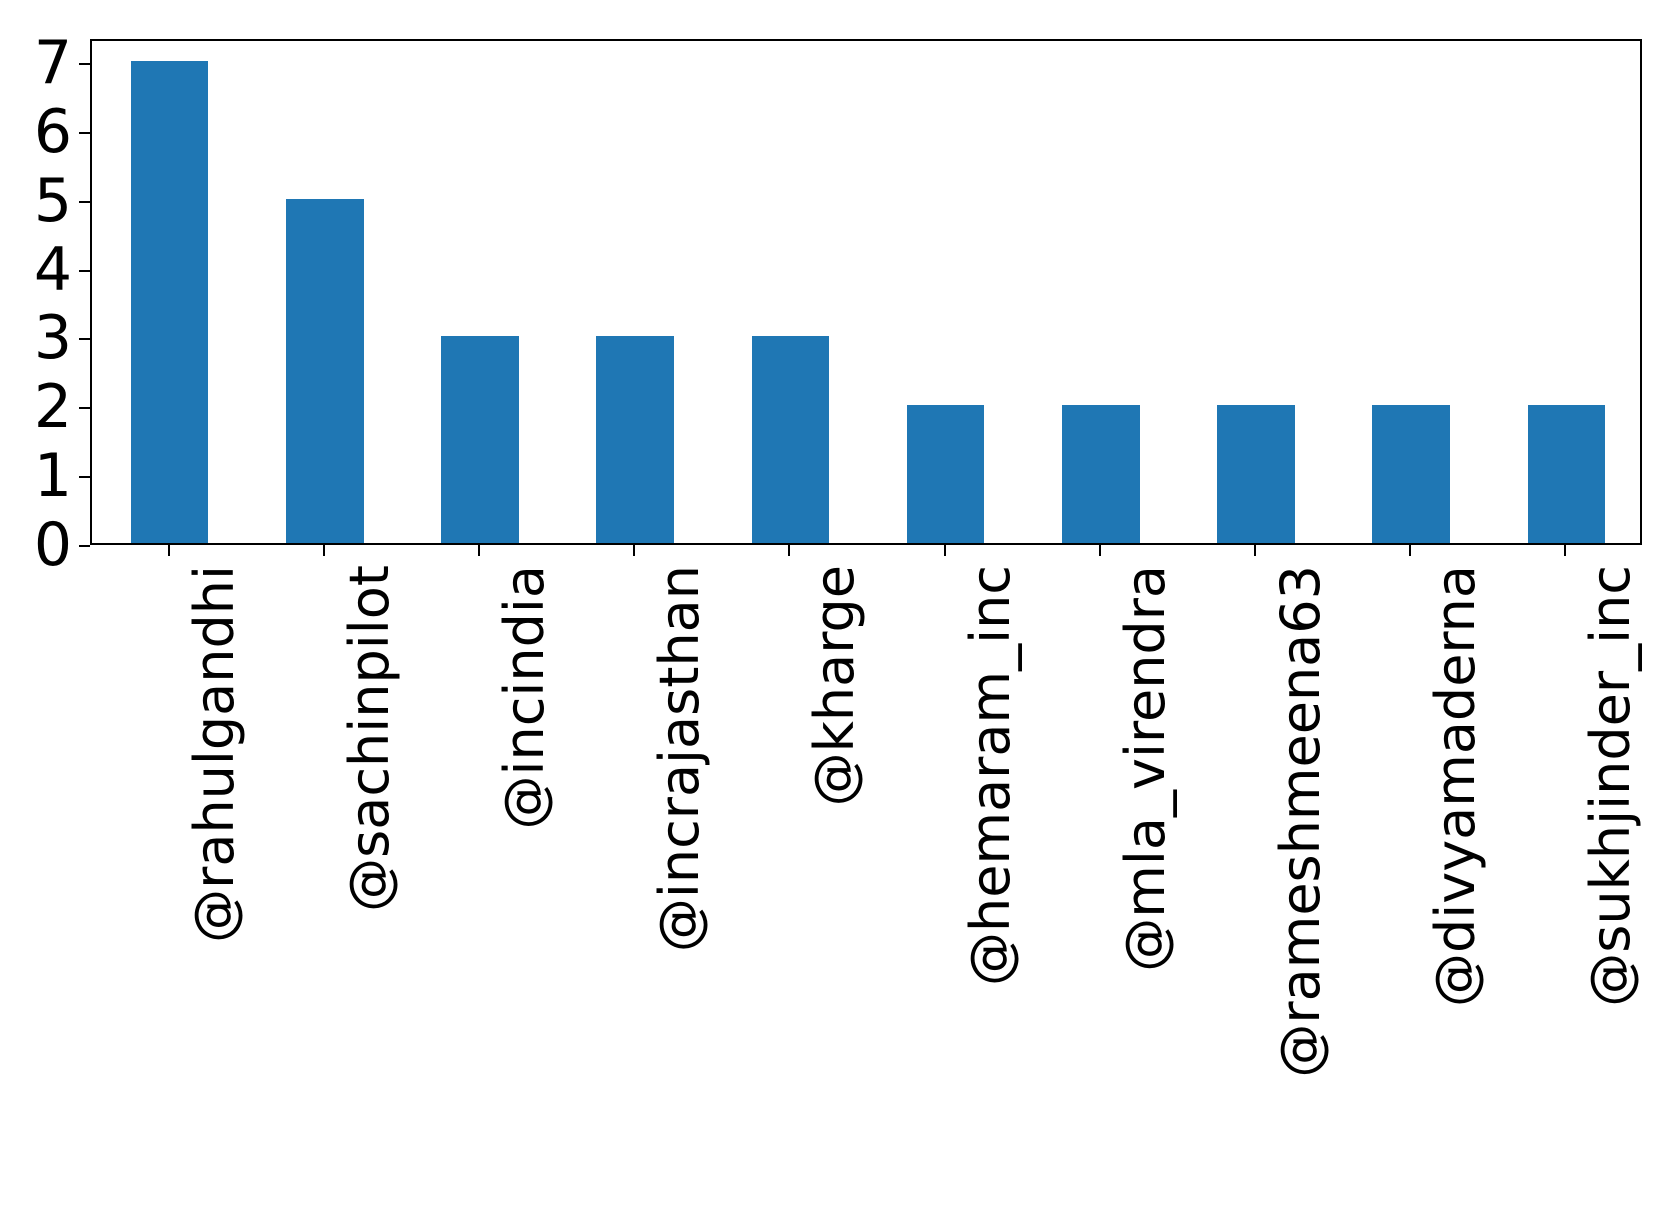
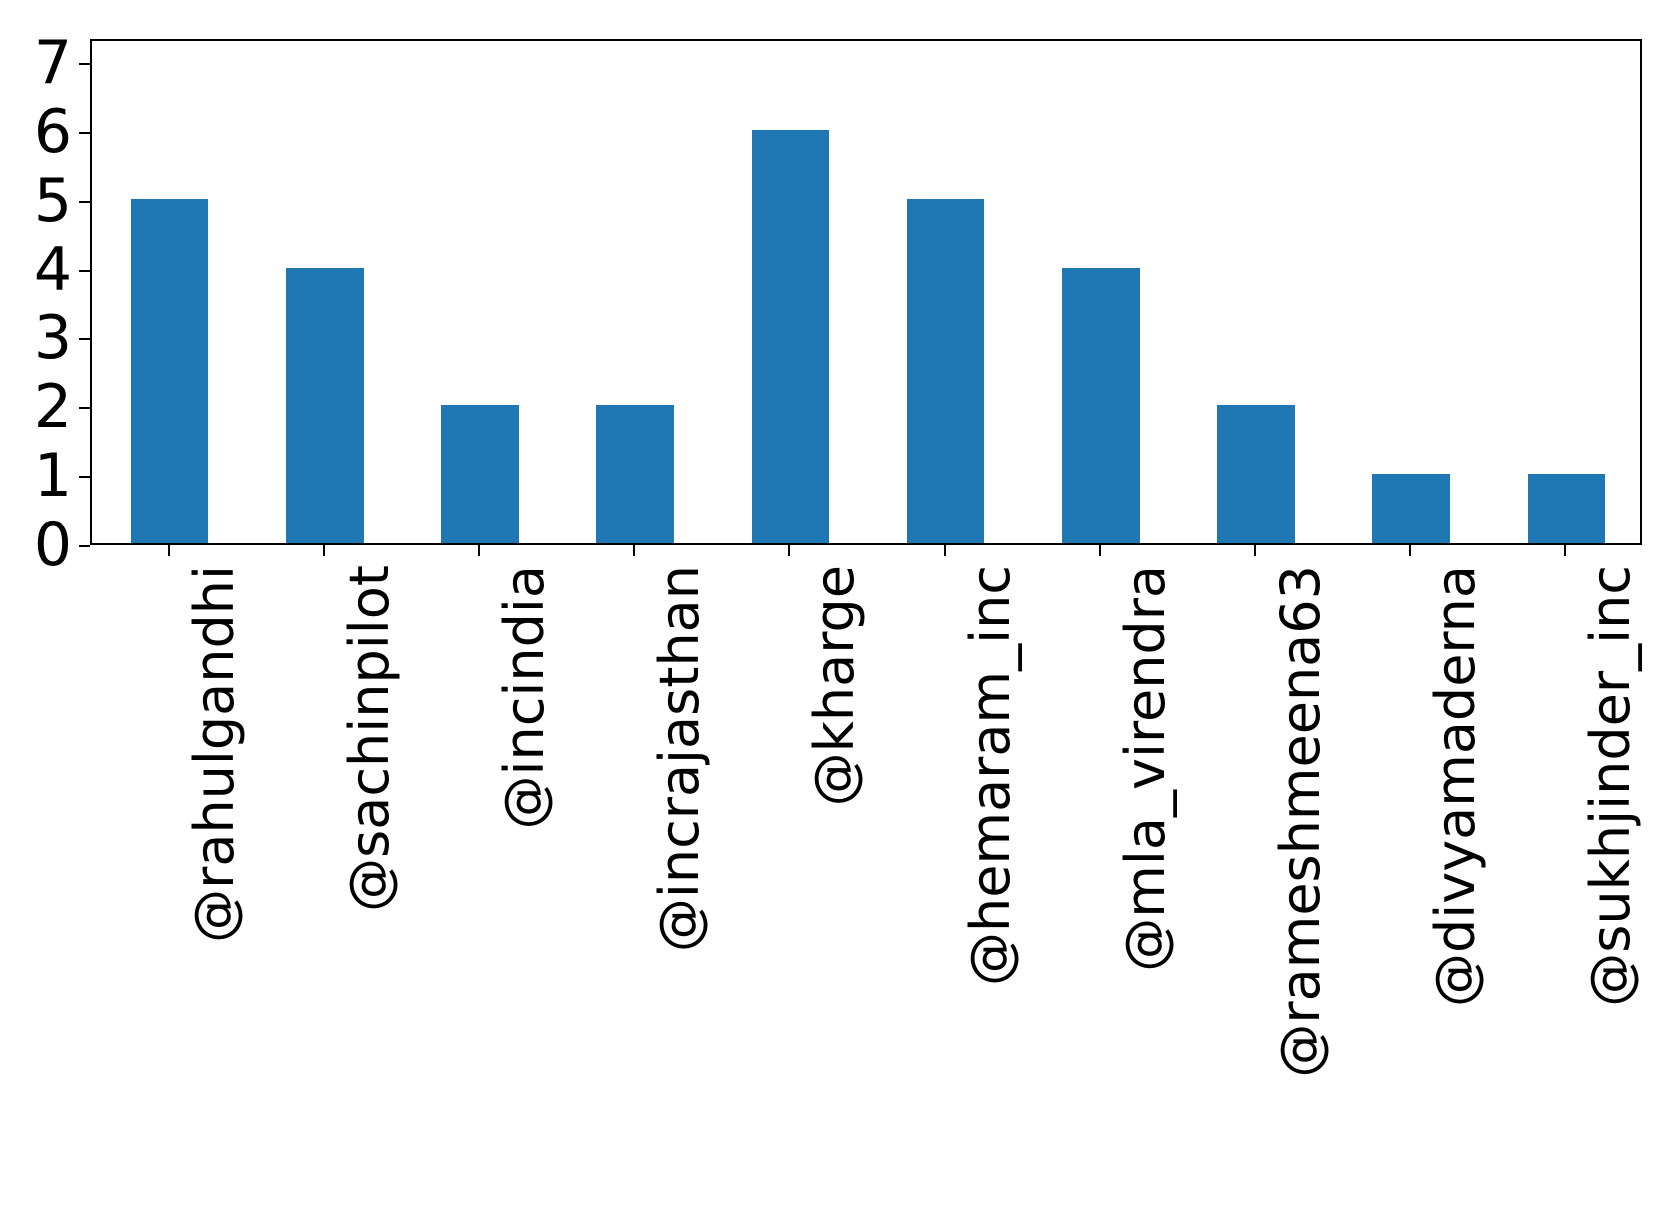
@rahulgandhi: 7 -> 5
@sachinpilot: 5 -> 4
@incindia: 3 -> 2
@incrajasthan: 3 -> 2
@kharge: 3 -> 6
@hemaram_inc: 2 -> 5
@mla_virendra: 2 -> 4
@divyamaderna: 2 -> 1
@sukhjinder_inc: 2 -> 1
